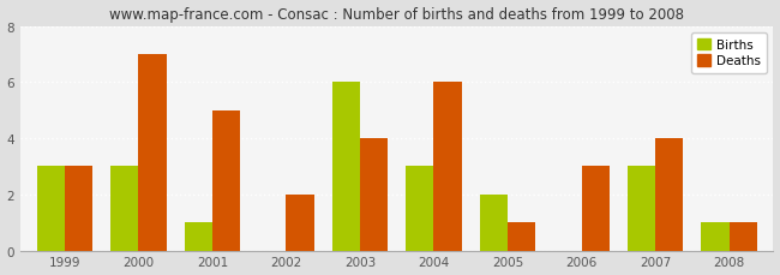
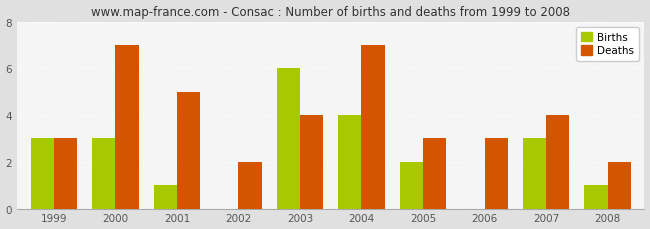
Births/2004: 3 -> 4
Deaths/2004: 6 -> 7
Deaths/2005: 1 -> 3
Deaths/2008: 1 -> 2
